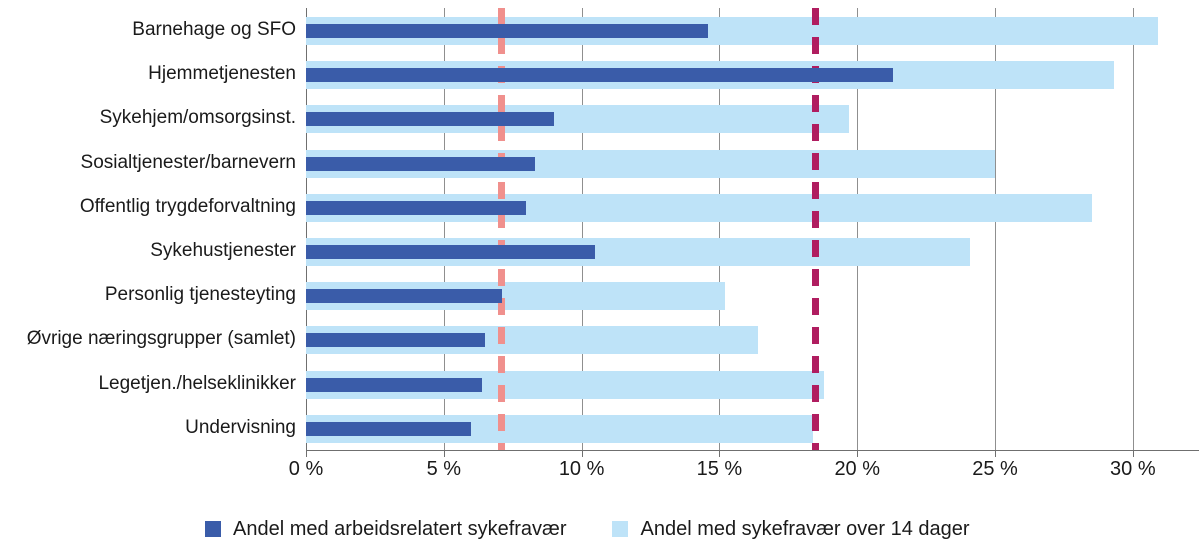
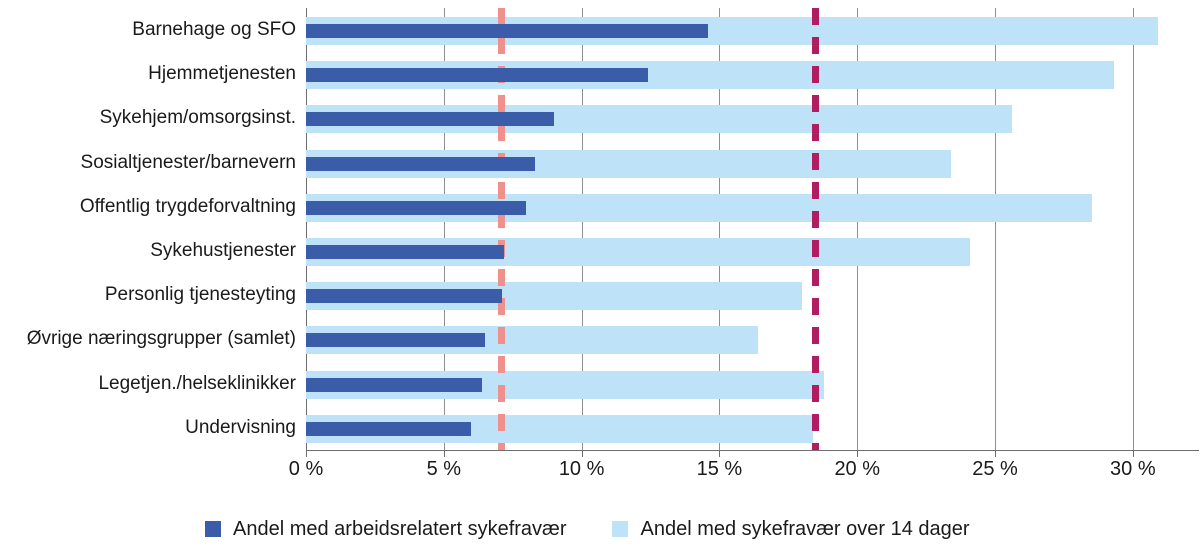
Andel med arbeidsrelatert sykefravær/Hjemmetjenesten: 21.3% -> 12.4%
Andel med sykefravær over 14 dager/Sykehjem/omsorgsinst.: 19.7% -> 25.6%
Andel med sykefravær over 14 dager/Sosialtjenester/barnevern: 25.0% -> 23.4%
Andel med arbeidsrelatert sykefravær/Sykehustjenester: 10.5% -> 7.2%
Andel med sykefravær over 14 dager/Personlig tjenesteyting: 15.2% -> 18.0%
